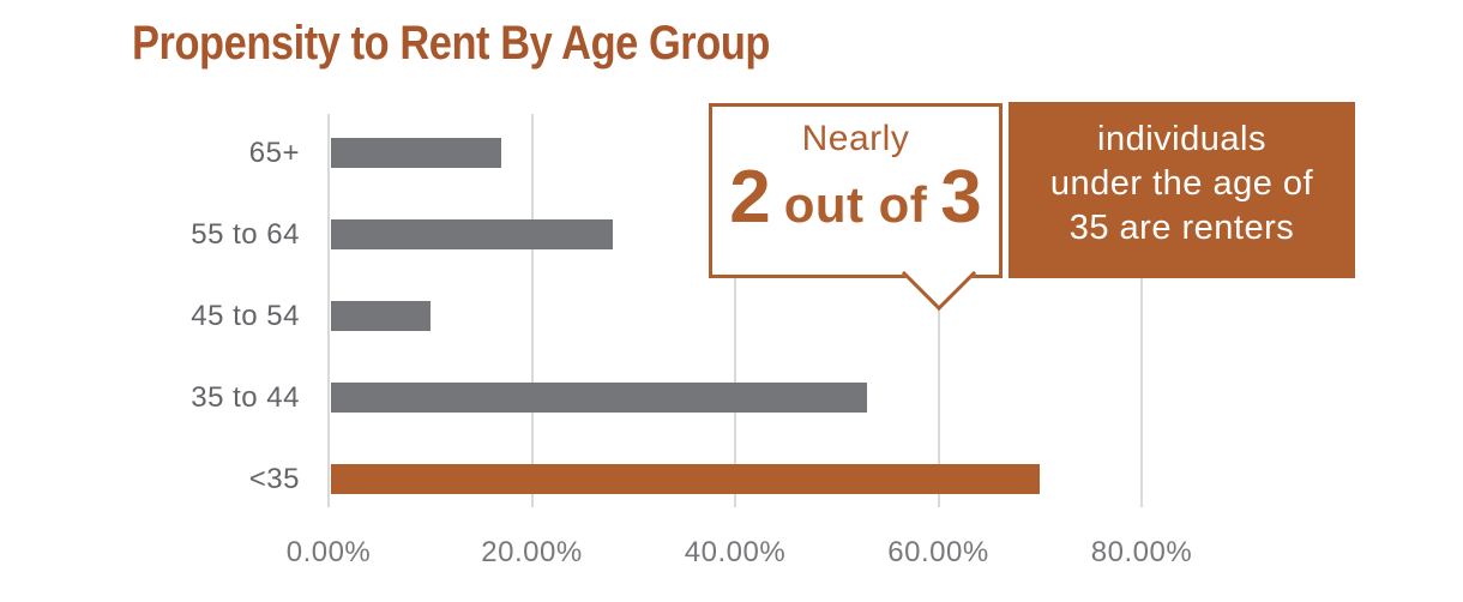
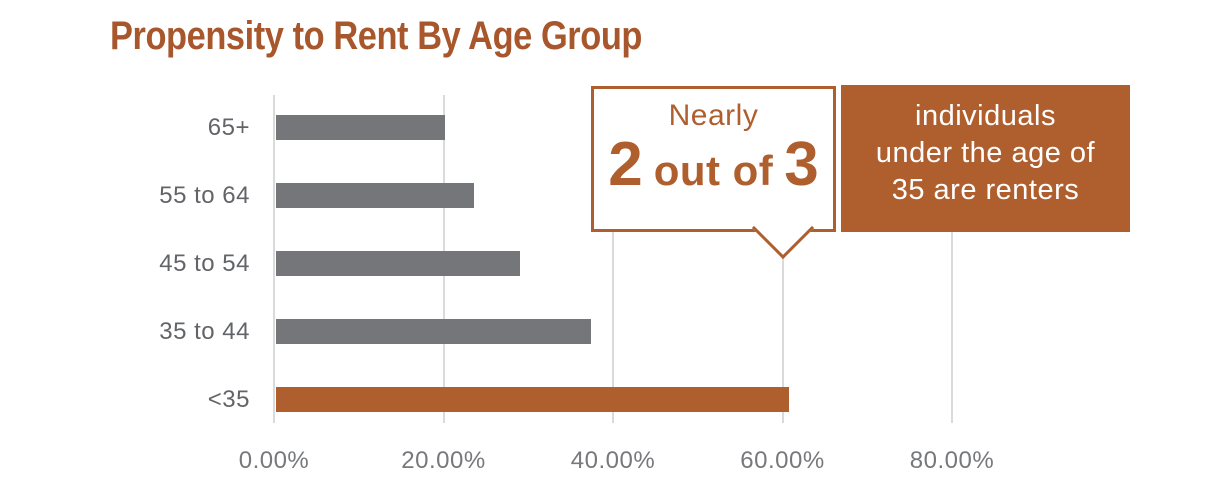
65+: 17% -> 20%
55 to 64: 28% -> 24%
45 to 54: 10% -> 29%
35 to 44: 53% -> 37%
<35: 70% -> 61%
